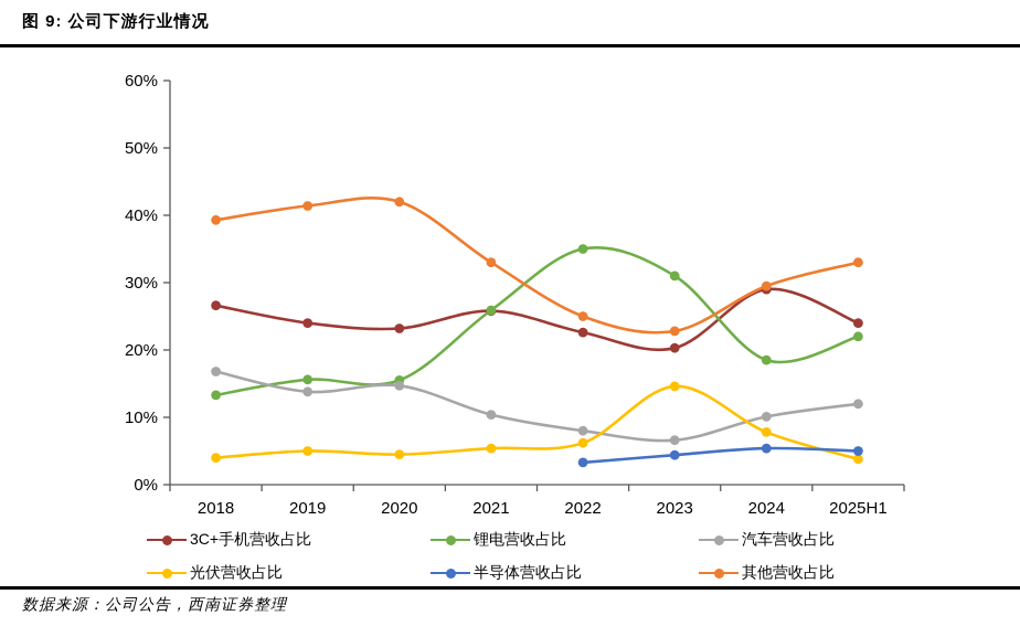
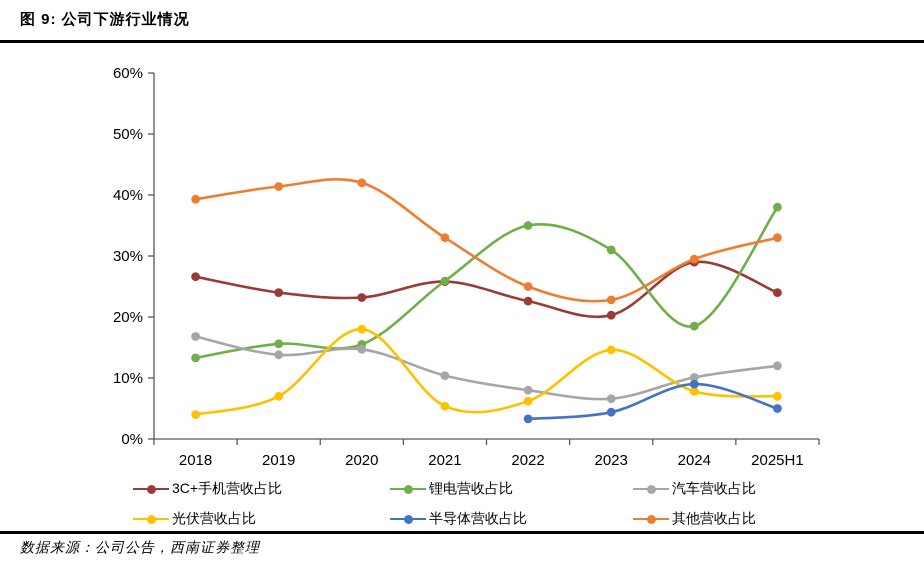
光伏营收占比/2019: 5% -> 7%
光伏营收占比/2020: 4% -> 18%
半导体营收占比/2024: 5% -> 9%
锂电营收占比/2025H1: 22% -> 38%
光伏营收占比/2025H1: 4% -> 7%
